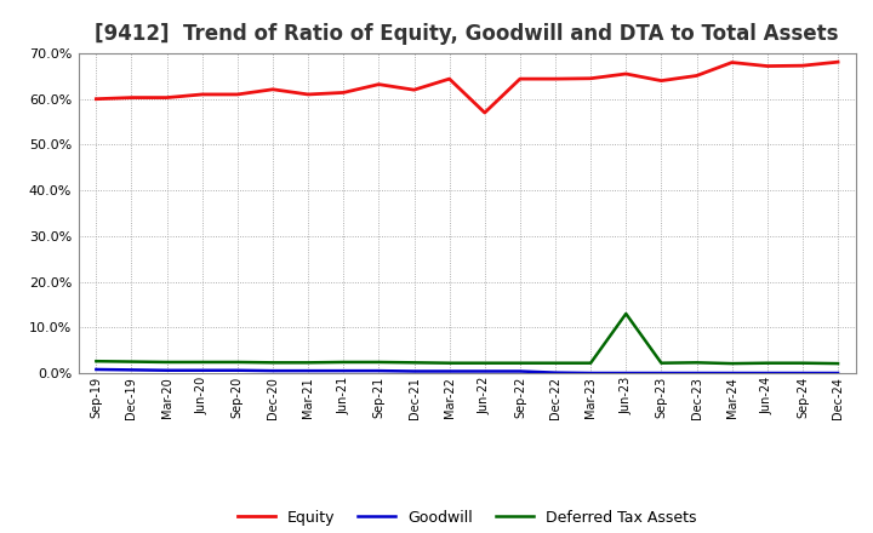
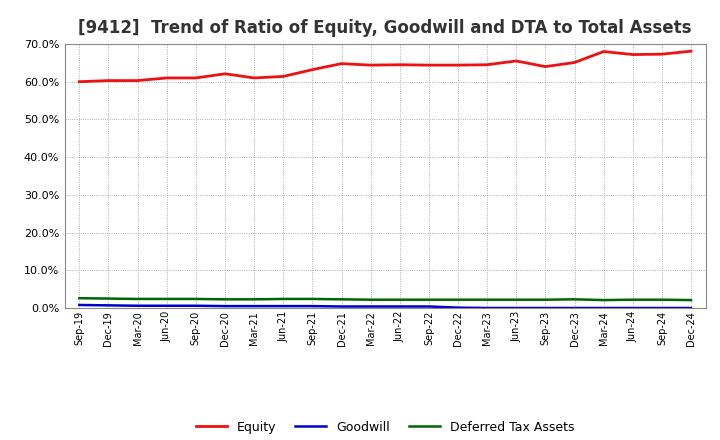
Equity/Dec-21: 62.0% -> 64.8%
Equity/Jun-22: 57.0% -> 64.5%
Deferred Tax Assets/Jun-23: 13.0% -> 2.2%
